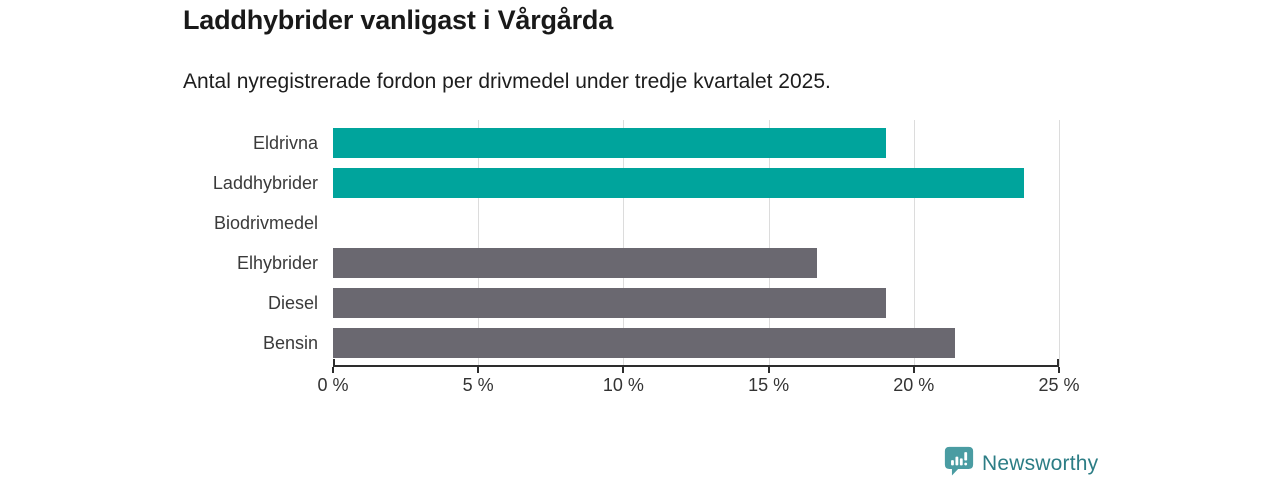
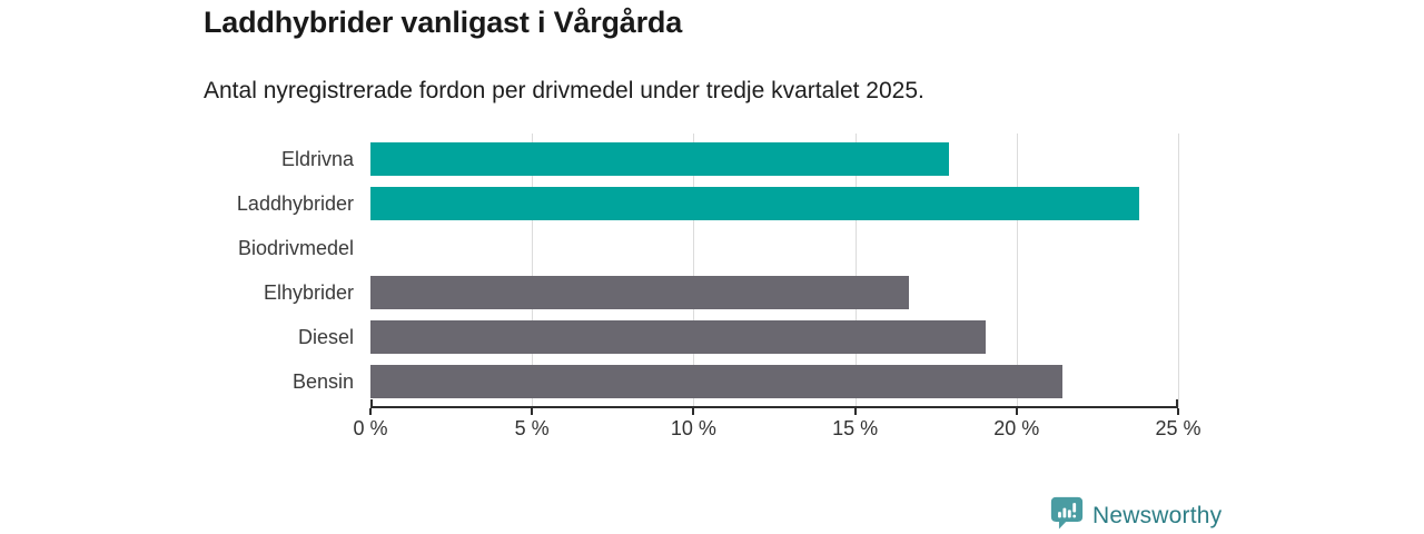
Eldrivna: 19.1% -> 17.9%
